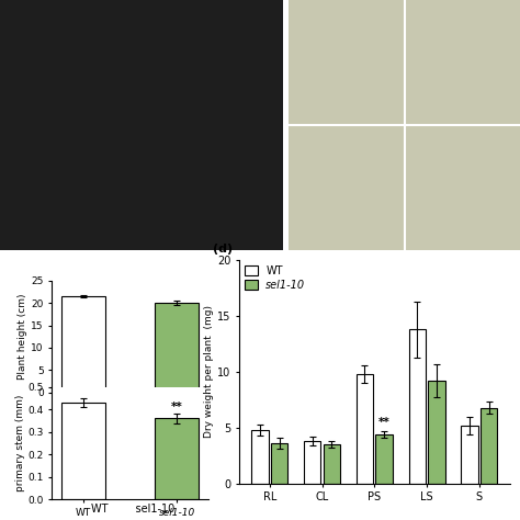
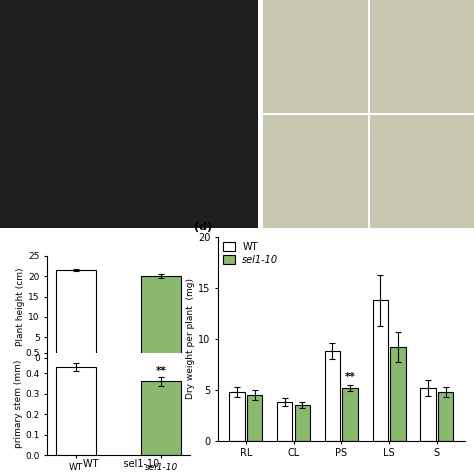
sel1-10/RL: 3.6 -> 4.5
WT/PS: 9.8 -> 8.8
sel1-10/PS: 4.4 -> 5.2
sel1-10/S: 6.8 -> 4.8
